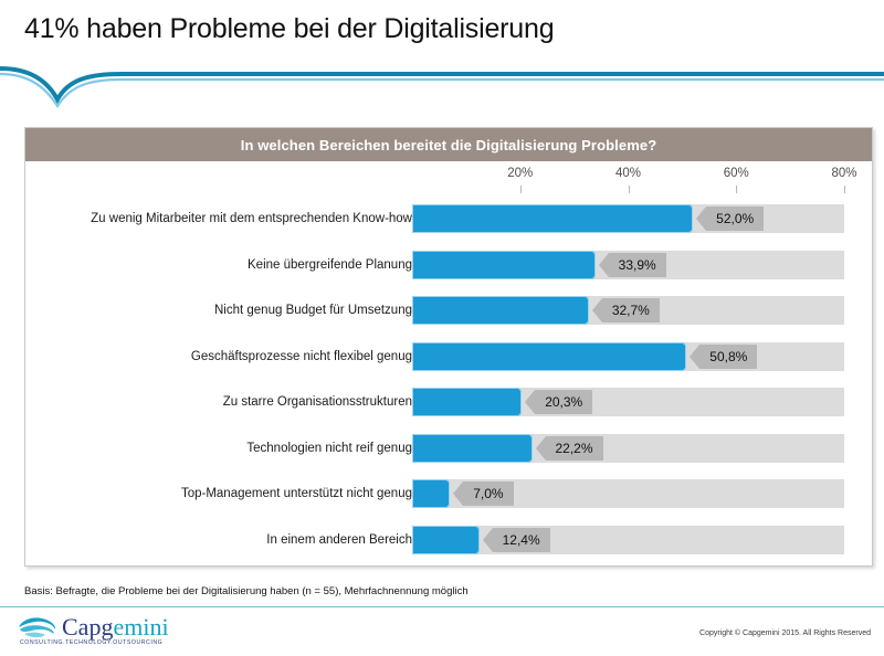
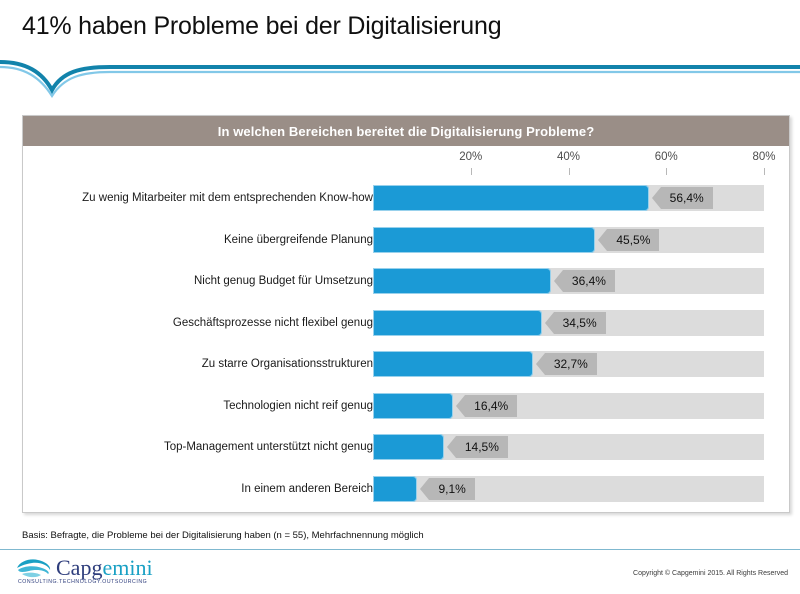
Zu wenig Mitarbeiter mit dem entsprechenden Know-how: 52,0% -> 56,4%
Keine übergreifende Planung: 33,9% -> 45,5%
Nicht genug Budget für Umsetzung: 32,7% -> 36,4%
Geschäftsprozesse nicht flexibel genug: 50,8% -> 34,5%
Zu starre Organisationsstrukturen: 20,3% -> 32,7%
Technologien nicht reif genug: 22,2% -> 16,4%
Top-Management unterstützt nicht genug: 7,0% -> 14,5%
In einem anderen Bereich: 12,4% -> 9,1%
